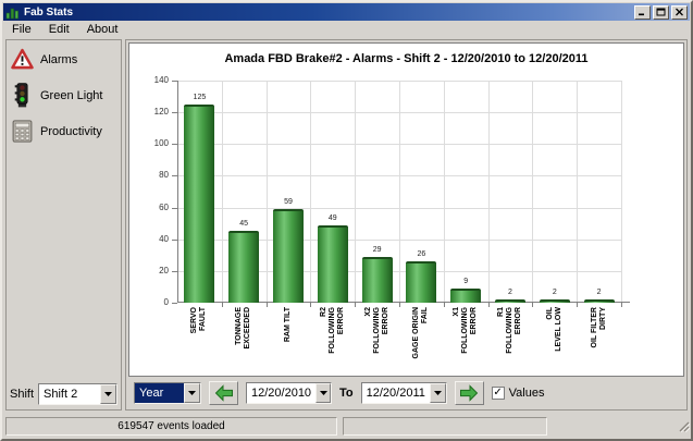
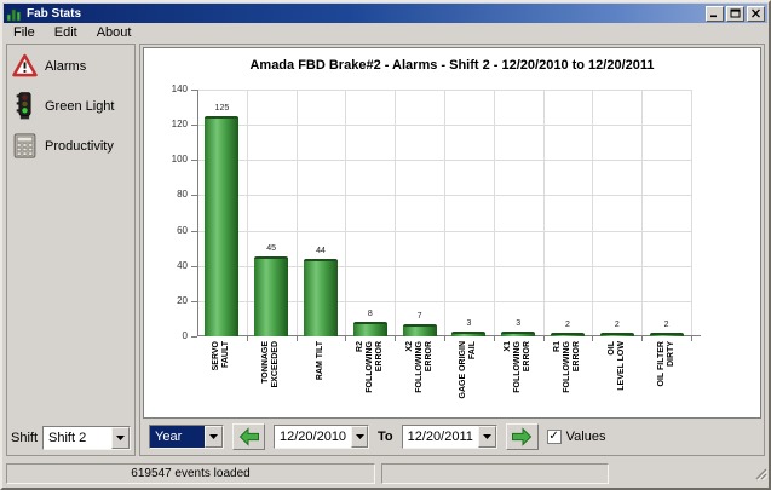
RAM TILT: 59 -> 44
R2 FOLLOWING ERROR: 49 -> 8
X2 FOLLOWING ERROR: 29 -> 7
GAGE ORIGIN FAIL: 26 -> 3
X1 FOLLOWING ERROR: 9 -> 3
